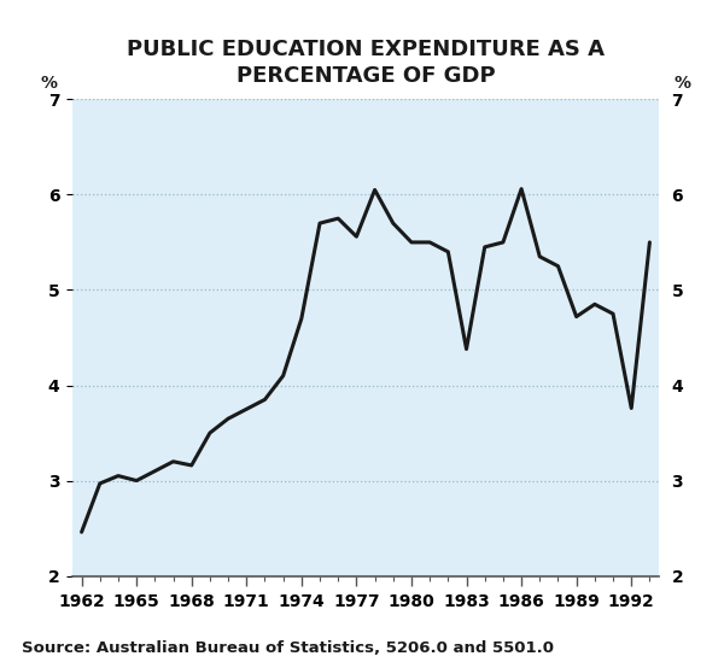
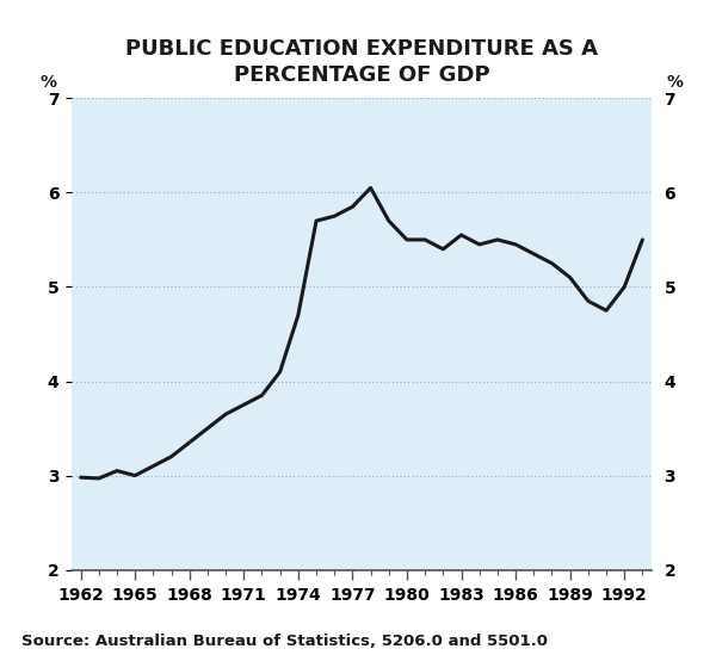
1962: 2.46 -> 2.98
1968: 3.16 -> 3.35
1977: 5.56 -> 5.85
1983: 4.38 -> 5.55
1986: 6.06 -> 5.45
1989: 4.72 -> 5.10
1992: 3.76 -> 5.00
